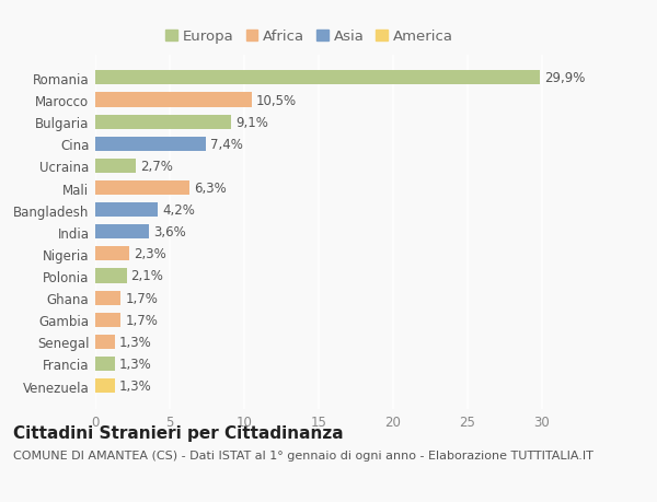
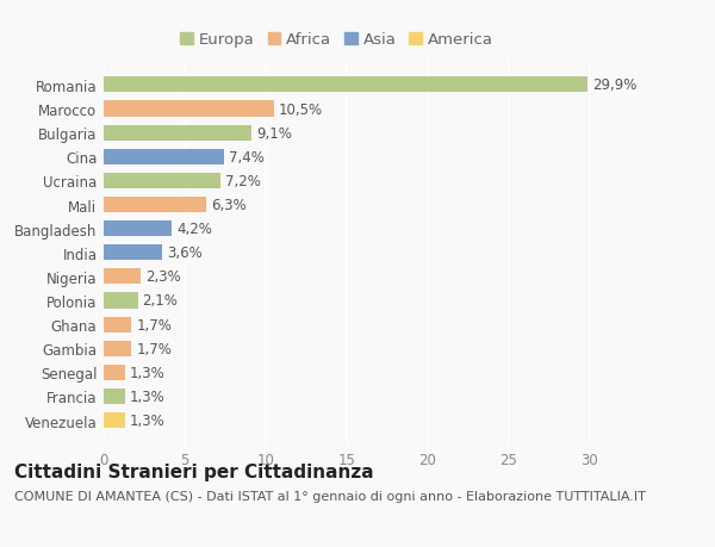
Ucraina: 2,7% -> 7,2%
